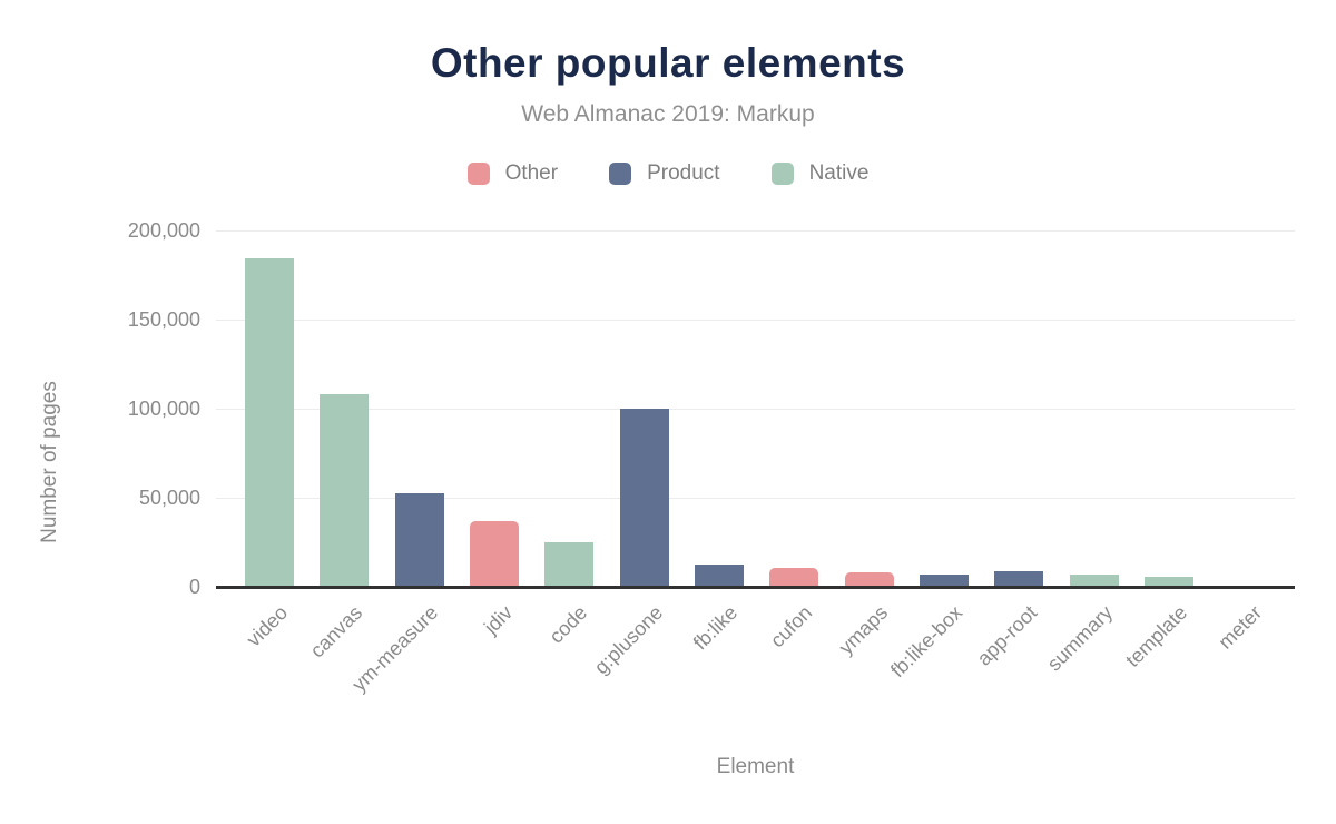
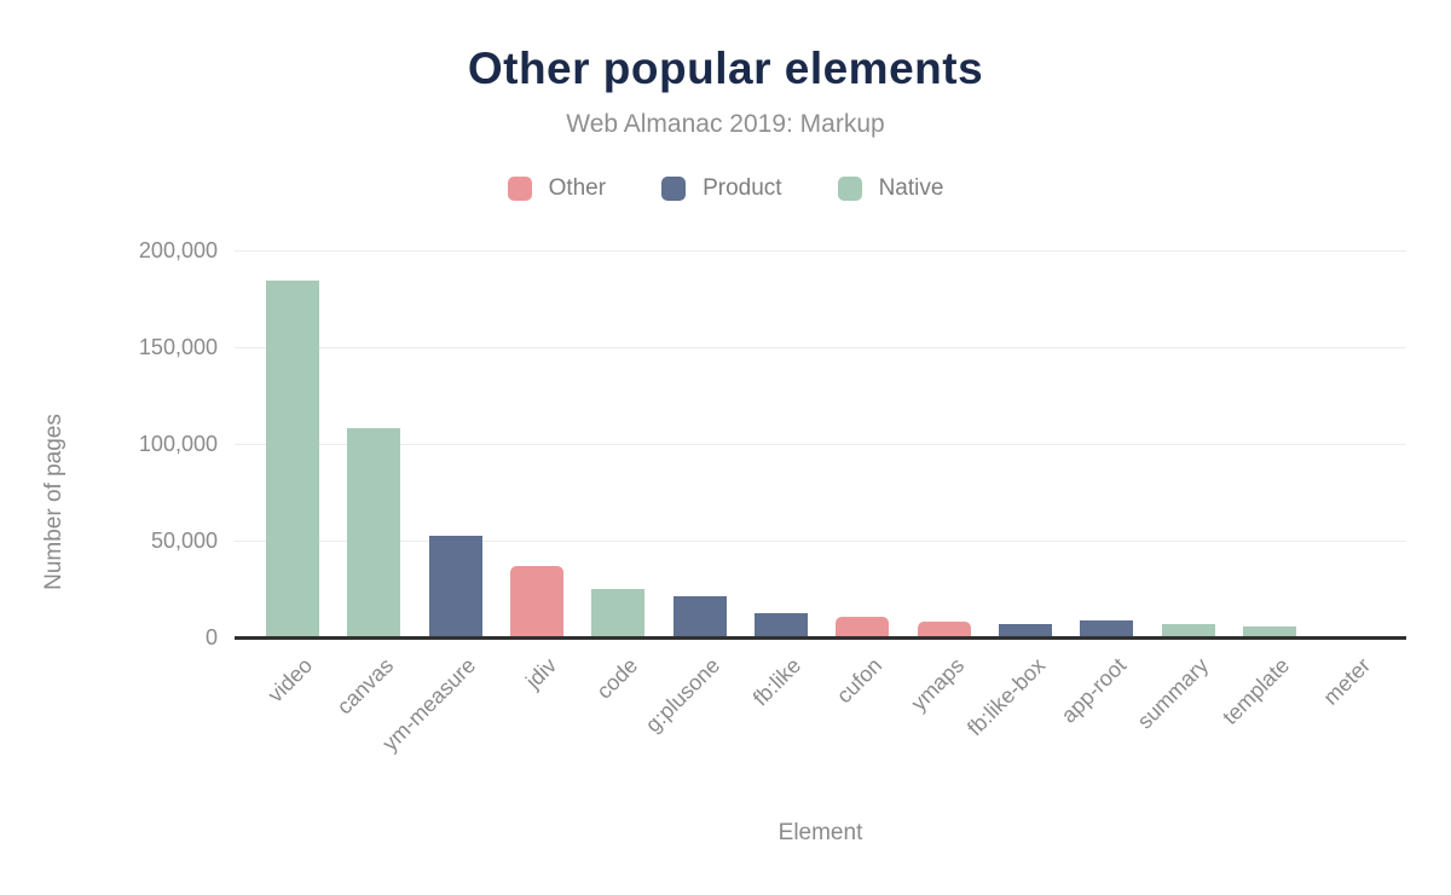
g:plusone: 100000 -> 21000
